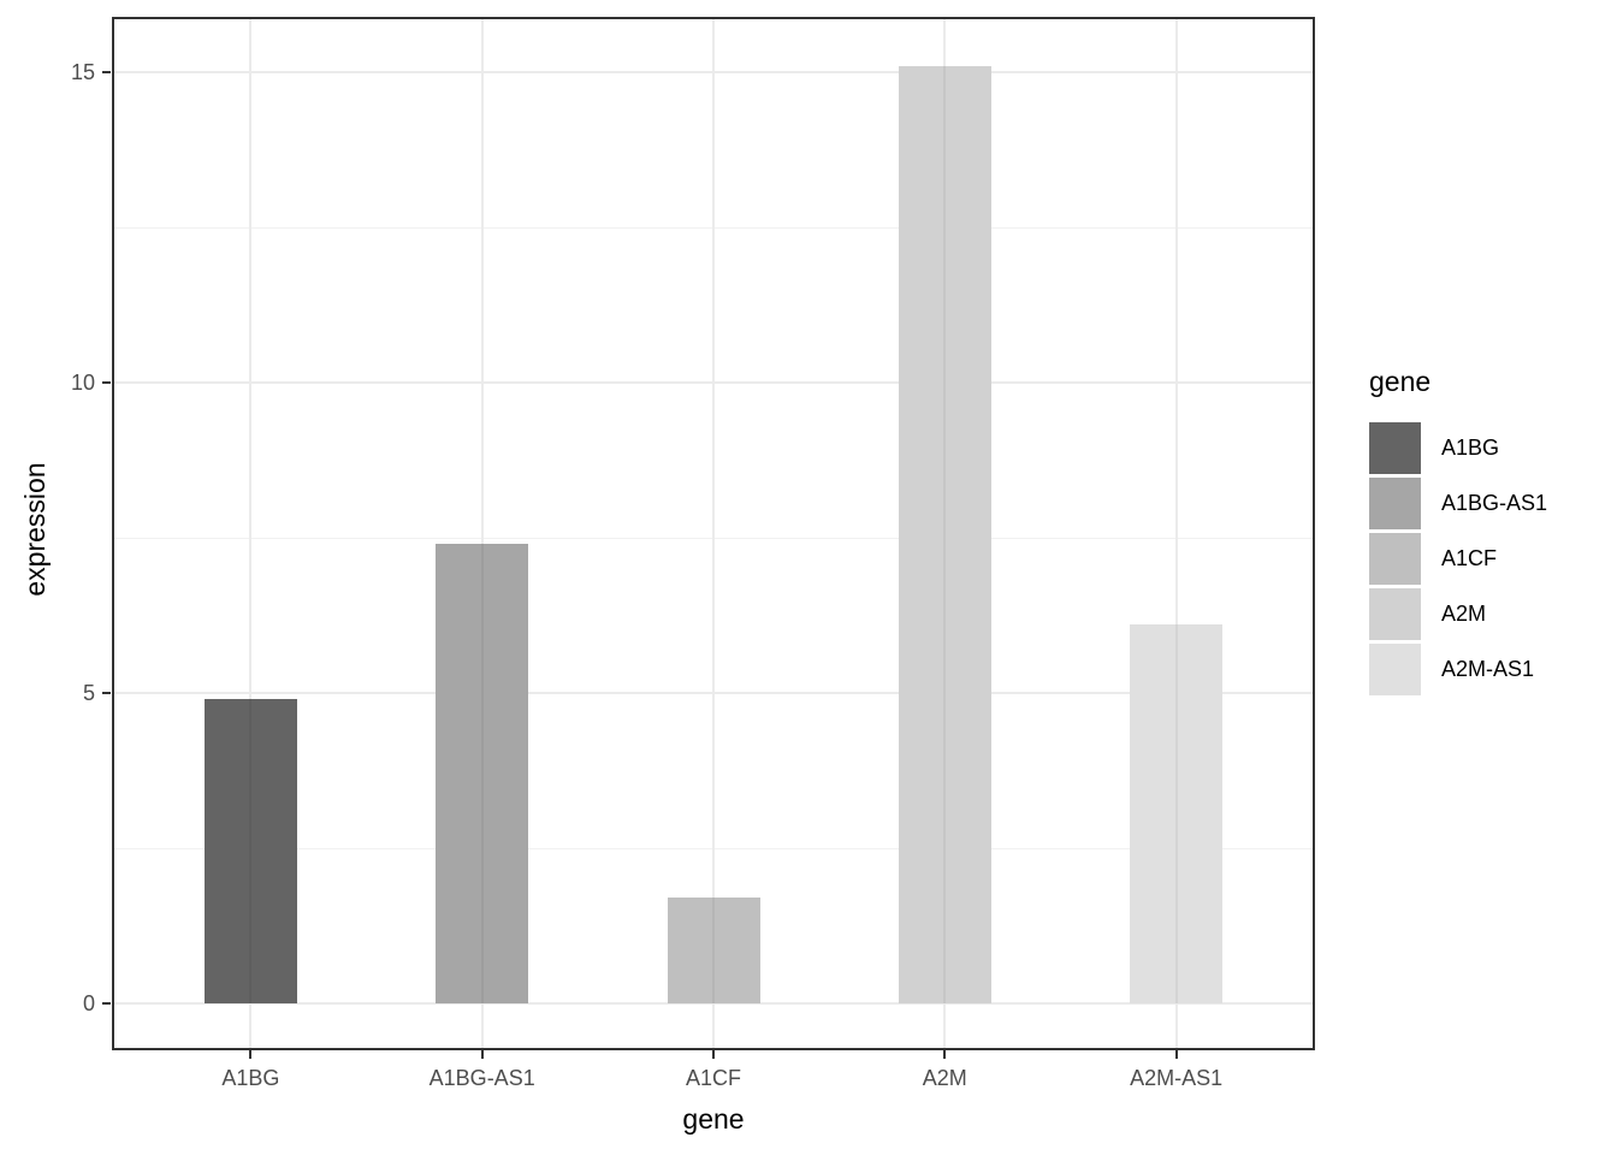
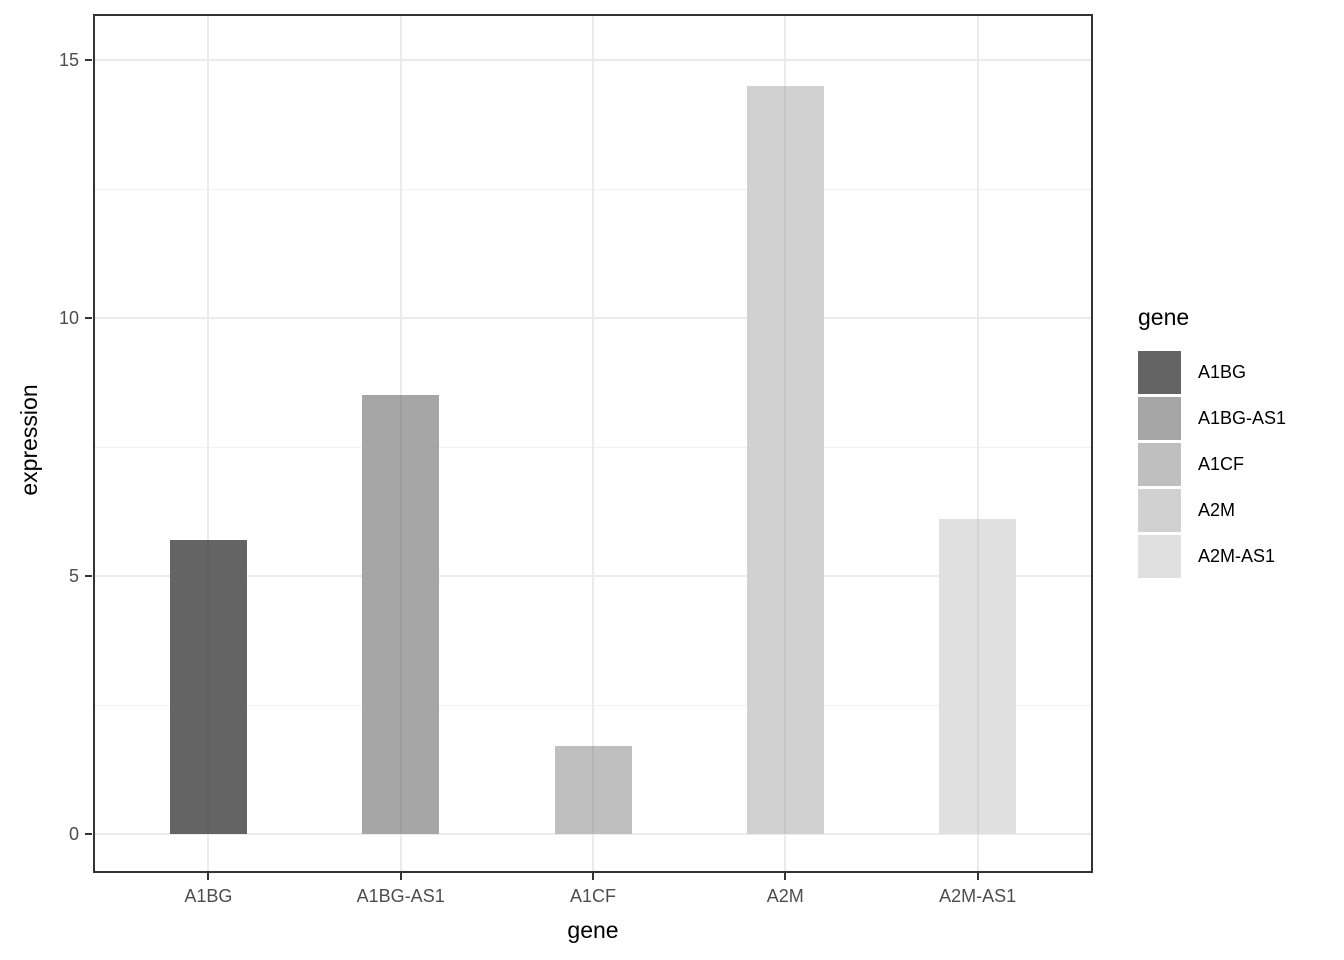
A1BG: 4.9 -> 5.7
A1BG-AS1: 7.4 -> 8.5
A2M: 15.1 -> 14.5
